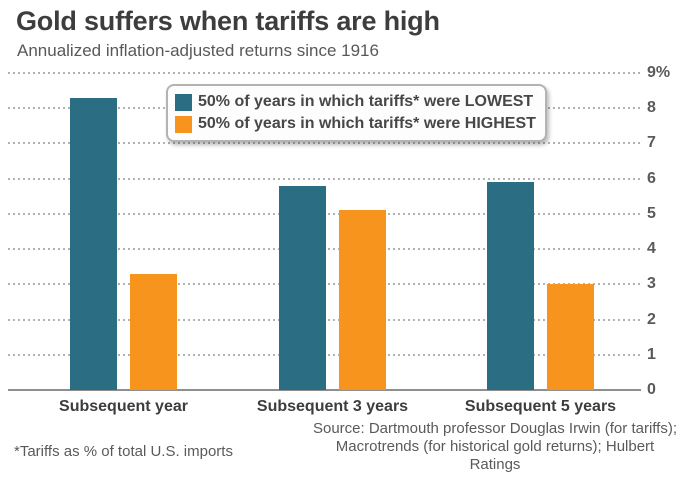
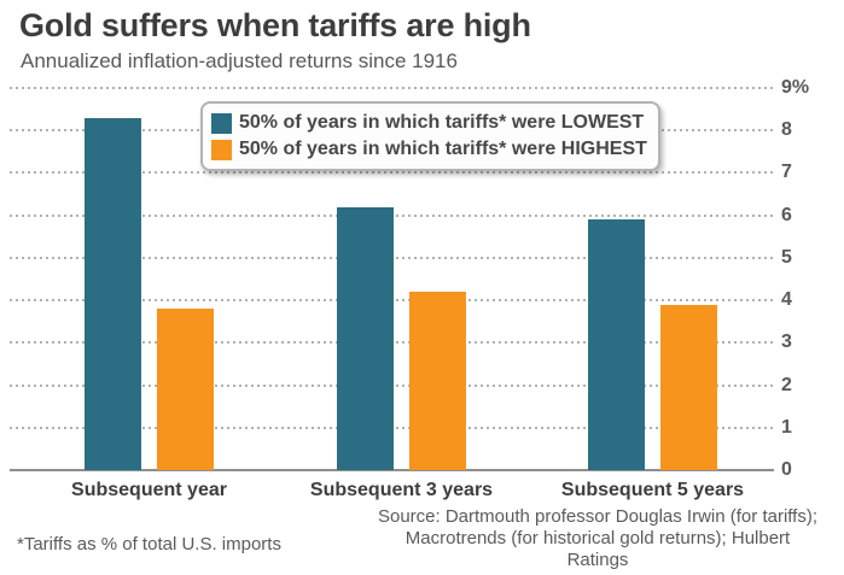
50% of years in which tariffs* were HIGHEST/Subsequent year: 3.3% -> 3.8%
50% of years in which tariffs* were LOWEST/Subsequent 3 years: 5.8% -> 6.2%
50% of years in which tariffs* were HIGHEST/Subsequent 3 years: 5.1% -> 4.2%
50% of years in which tariffs* were HIGHEST/Subsequent 5 years: 3.0% -> 3.9%
